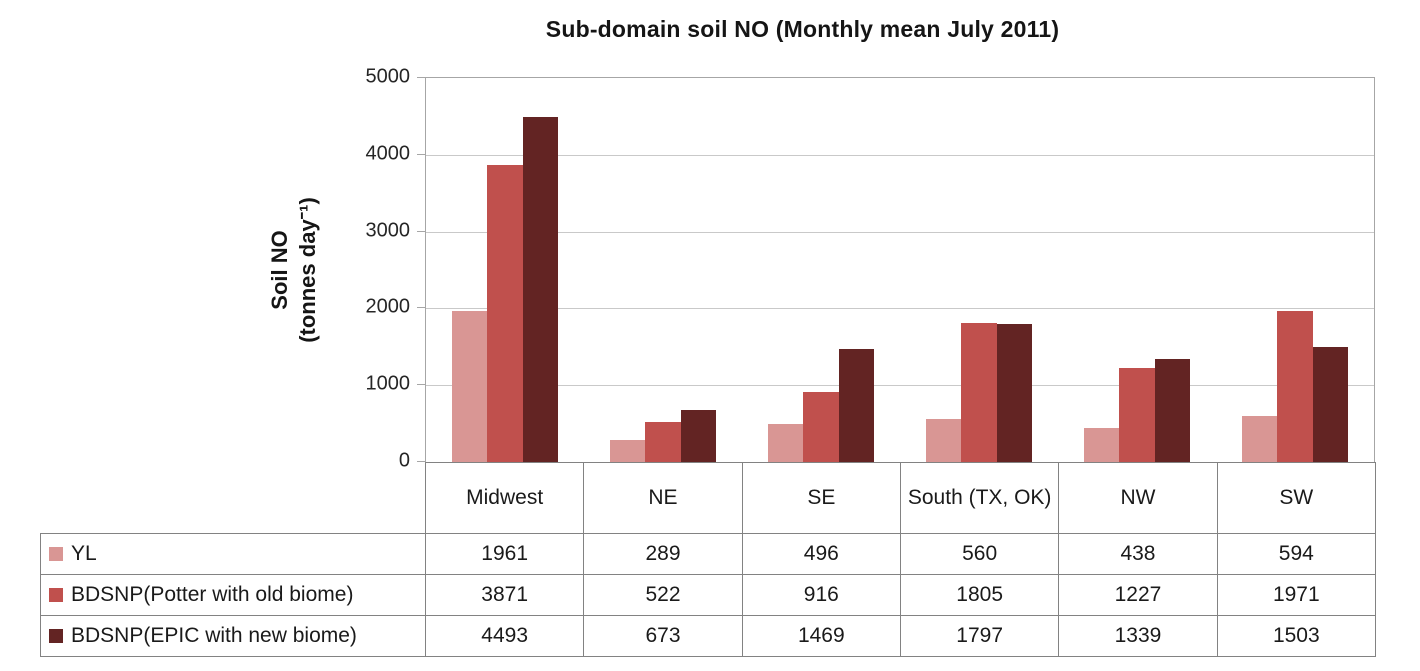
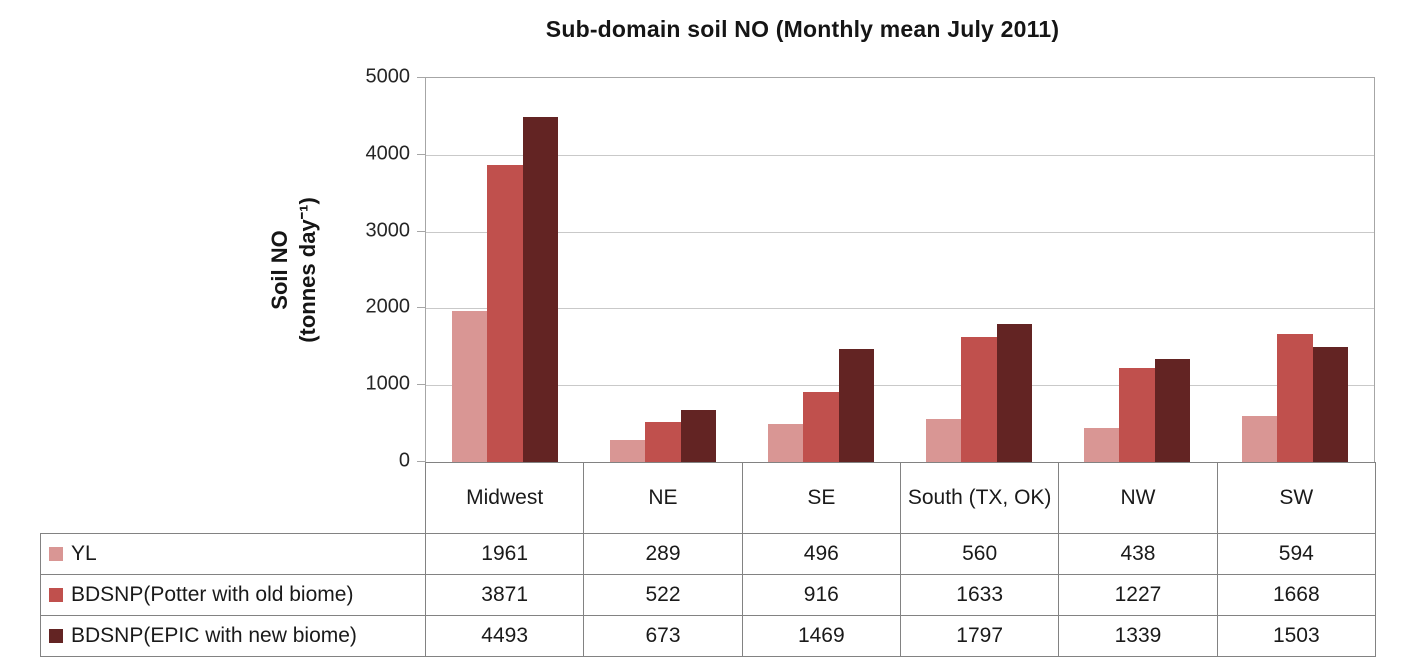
BDSNP(Potter with old biome)/South (TX, OK): 1805 -> 1633
BDSNP(Potter with old biome)/SW: 1971 -> 1668
